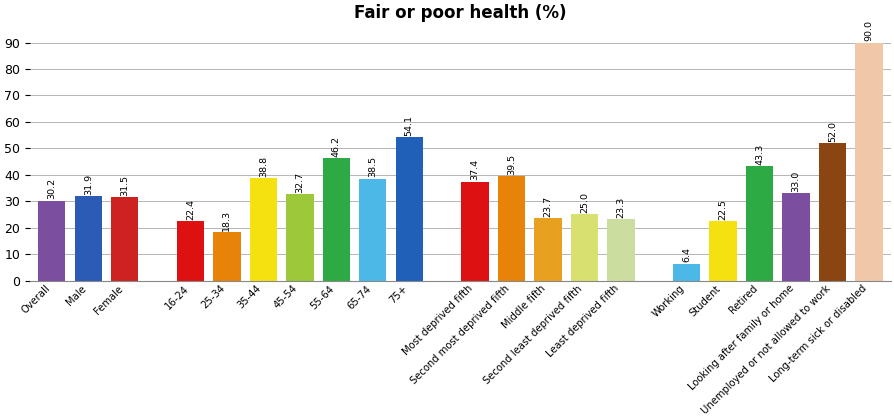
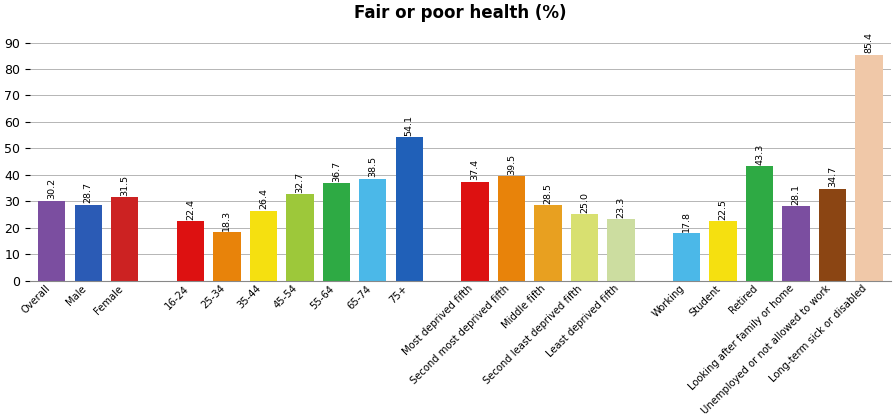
Male: 31.9 -> 28.7
35-44: 38.8 -> 26.4
55-64: 46.2 -> 36.7
Middle fifth: 23.7 -> 28.5
Working: 6.4 -> 17.8
Looking after family or home: 33.0 -> 28.1
Unemployed or not allowed to work: 52.0 -> 34.7
Long-term sick or disabled: 90.0 -> 85.4
